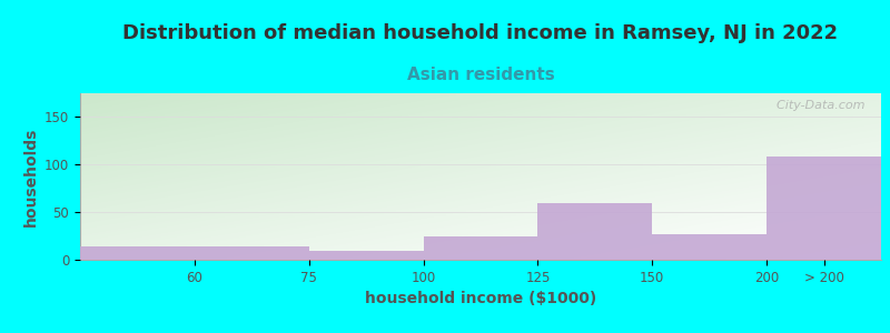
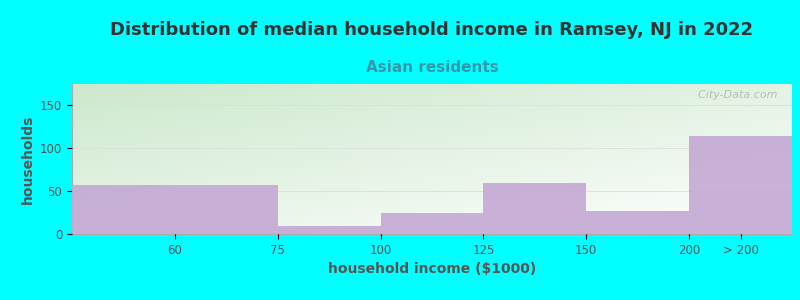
60: 14 -> 57
> 200: 108 -> 114
